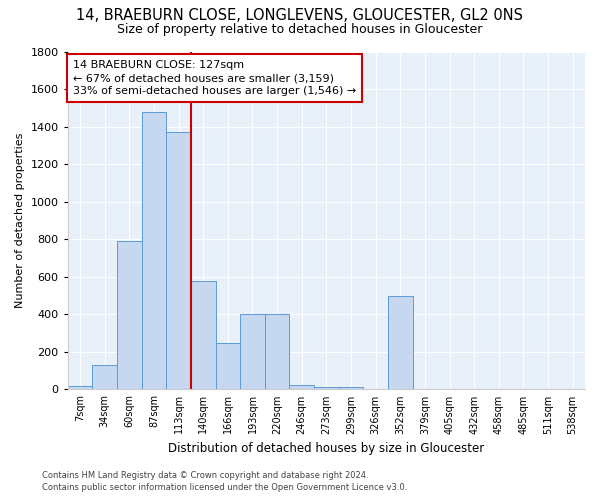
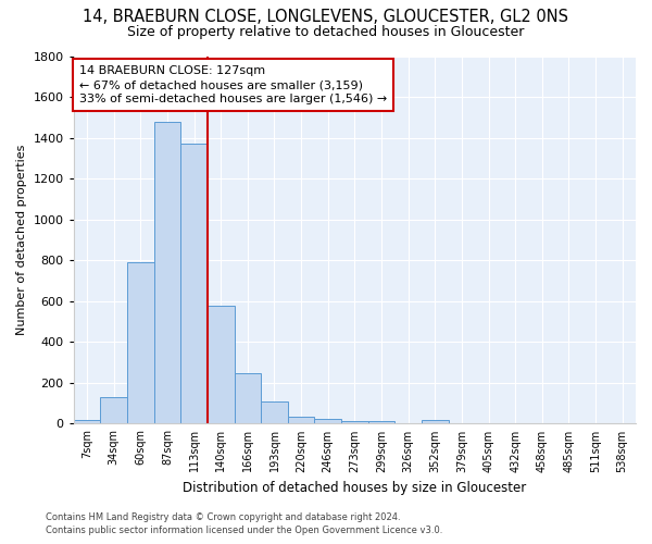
193sqm: 400 -> 110
220sqm: 400 -> 40
352sqm: 500 -> 20
